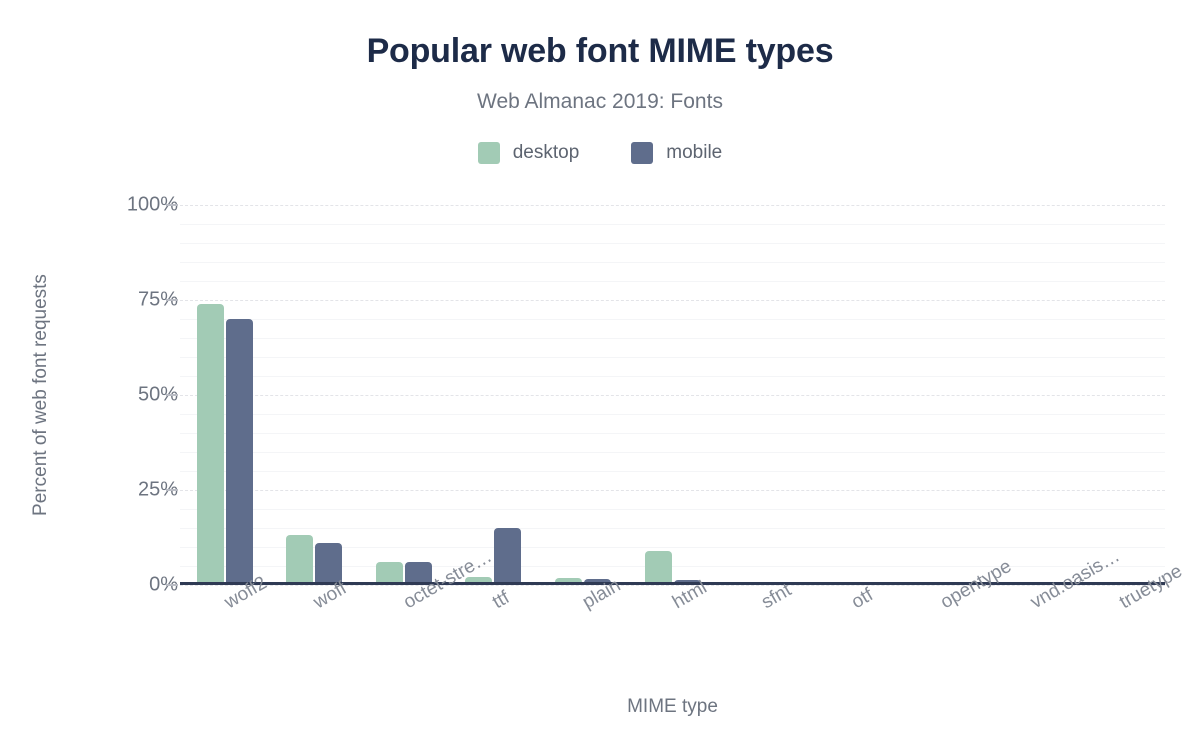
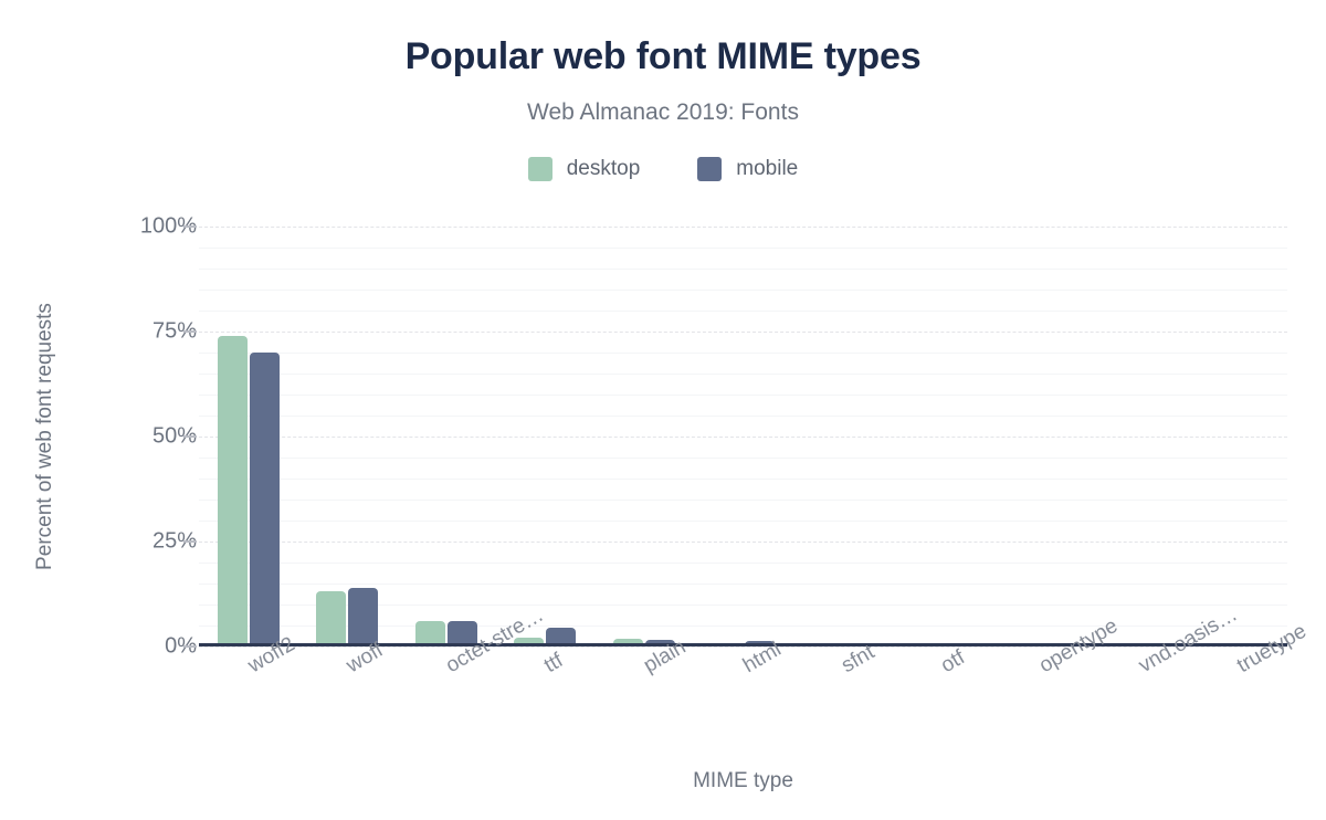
mobile/woff: 11% -> 14%
mobile/ttf: 15% -> 4%
desktop/html: 9% -> 1%
